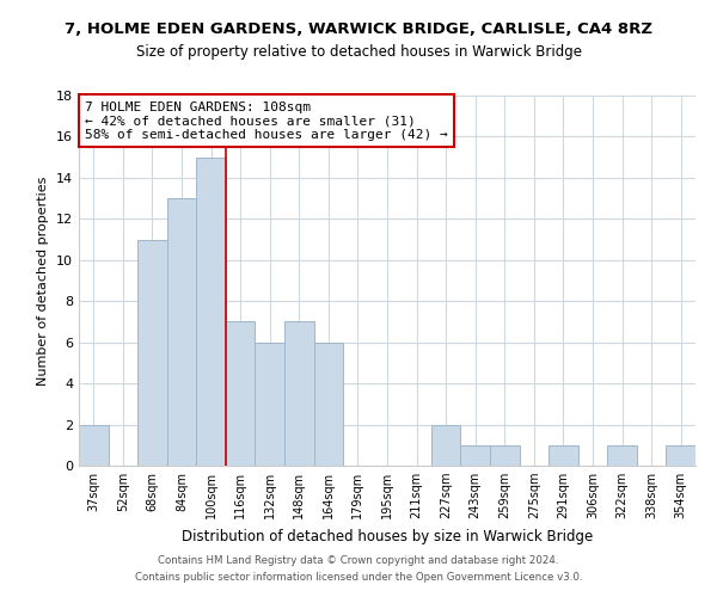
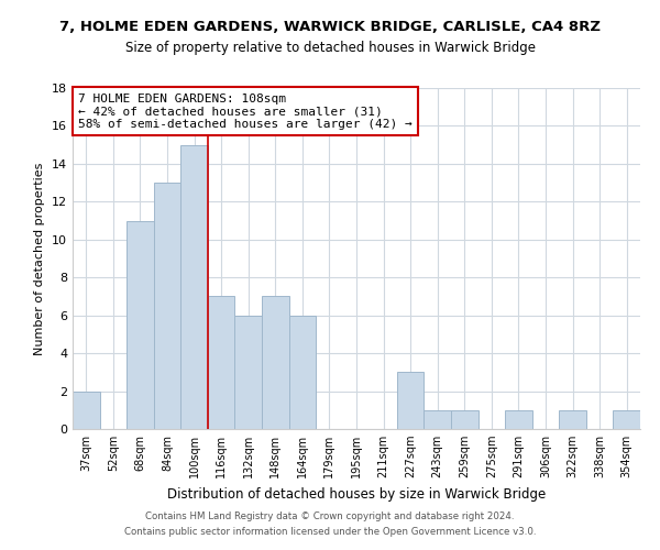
227sqm: 2 -> 3
